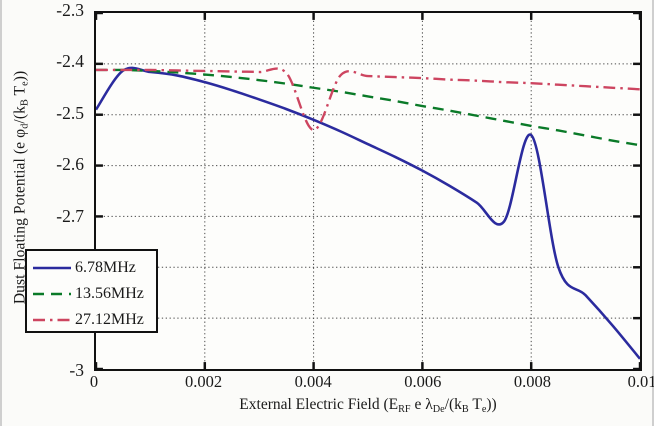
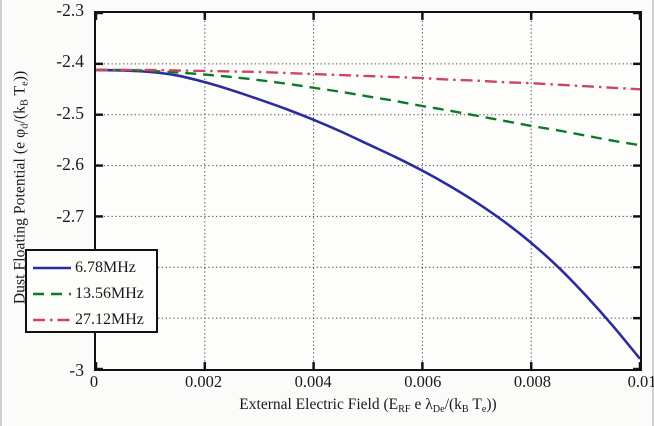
6.78MHz/0: -2.49 -> -2.41
27.12MHz/0.004: -2.53 -> -2.42
6.78MHz/0.008: -2.54 -> -2.75
